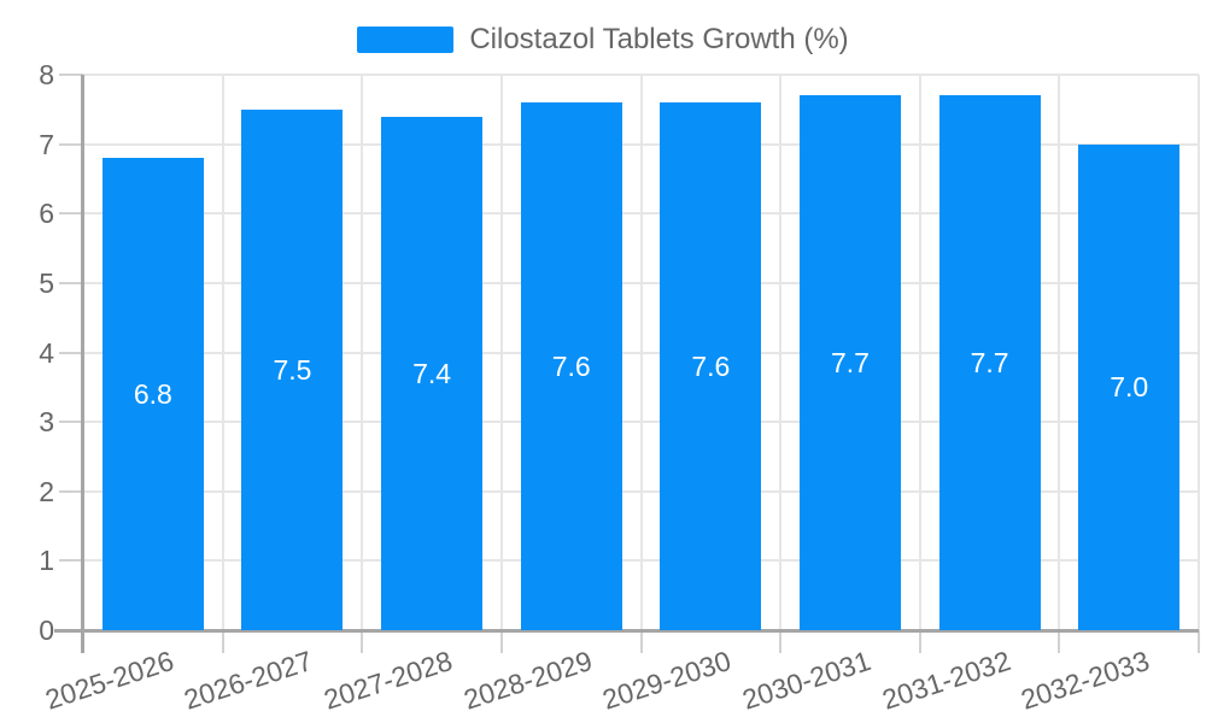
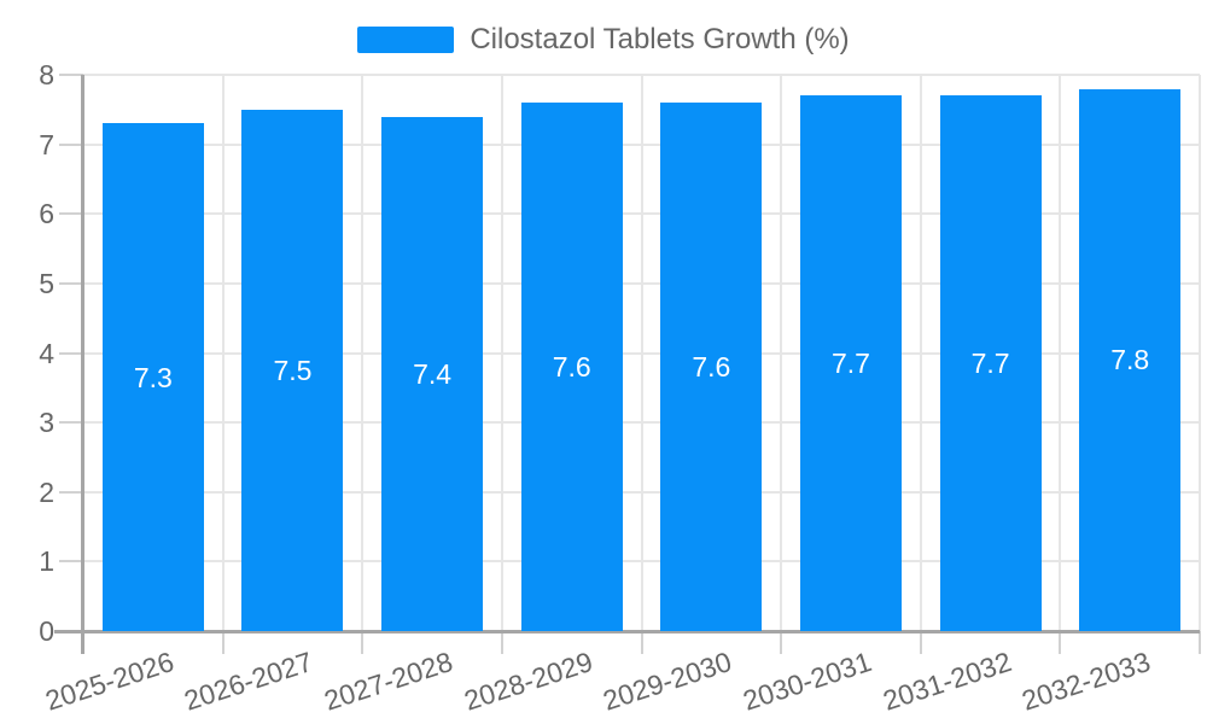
2025-2026: 6.8 -> 7.3
2032-2033: 7.0 -> 7.8
